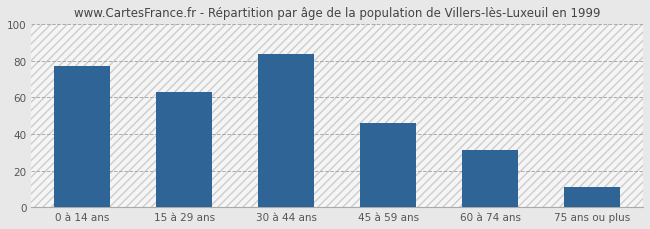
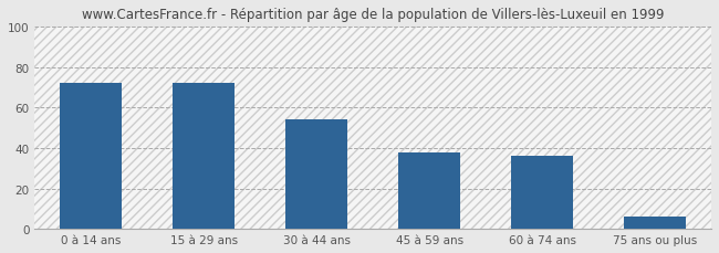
0 à 14 ans: 77 -> 72
15 à 29 ans: 63 -> 72
30 à 44 ans: 84 -> 54
45 à 59 ans: 46 -> 38
60 à 74 ans: 31 -> 36
75 ans ou plus: 11 -> 6
